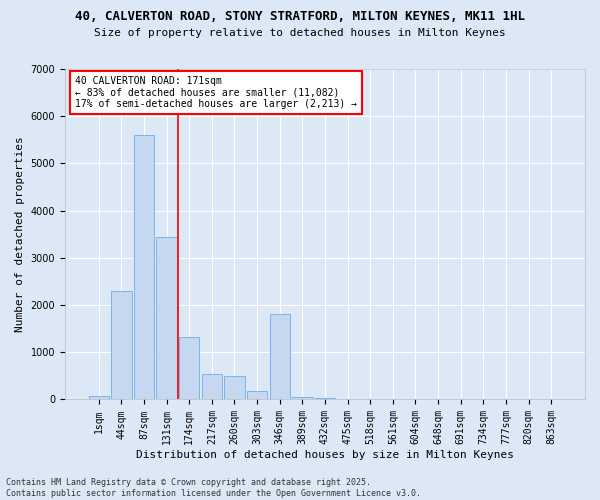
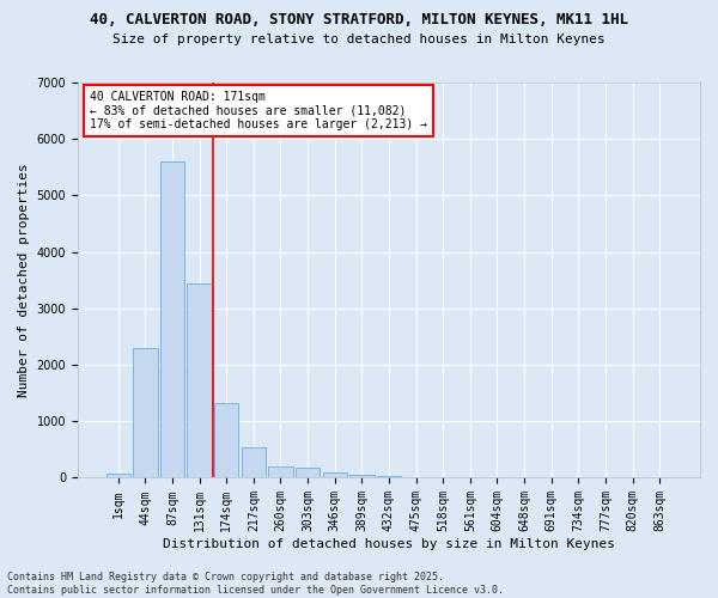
260sqm: 500 -> 210
346sqm: 1800 -> 100
